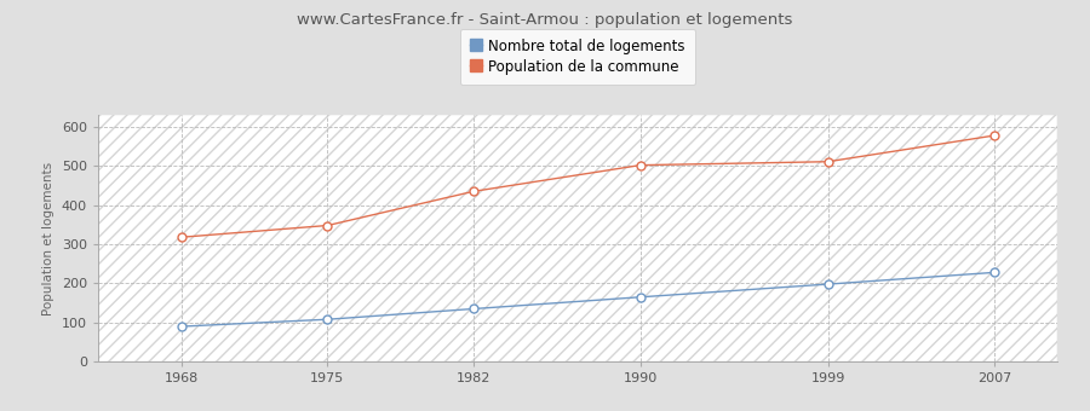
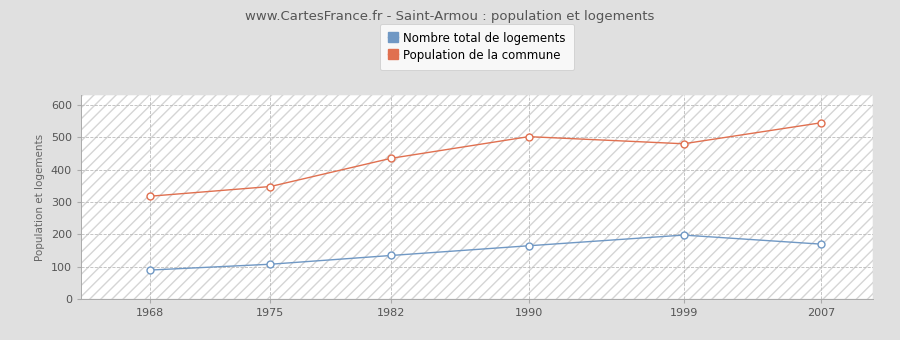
Population de la commune/1999: 511 -> 480
Nombre total de logements/2007: 228 -> 170
Population de la commune/2007: 578 -> 545
